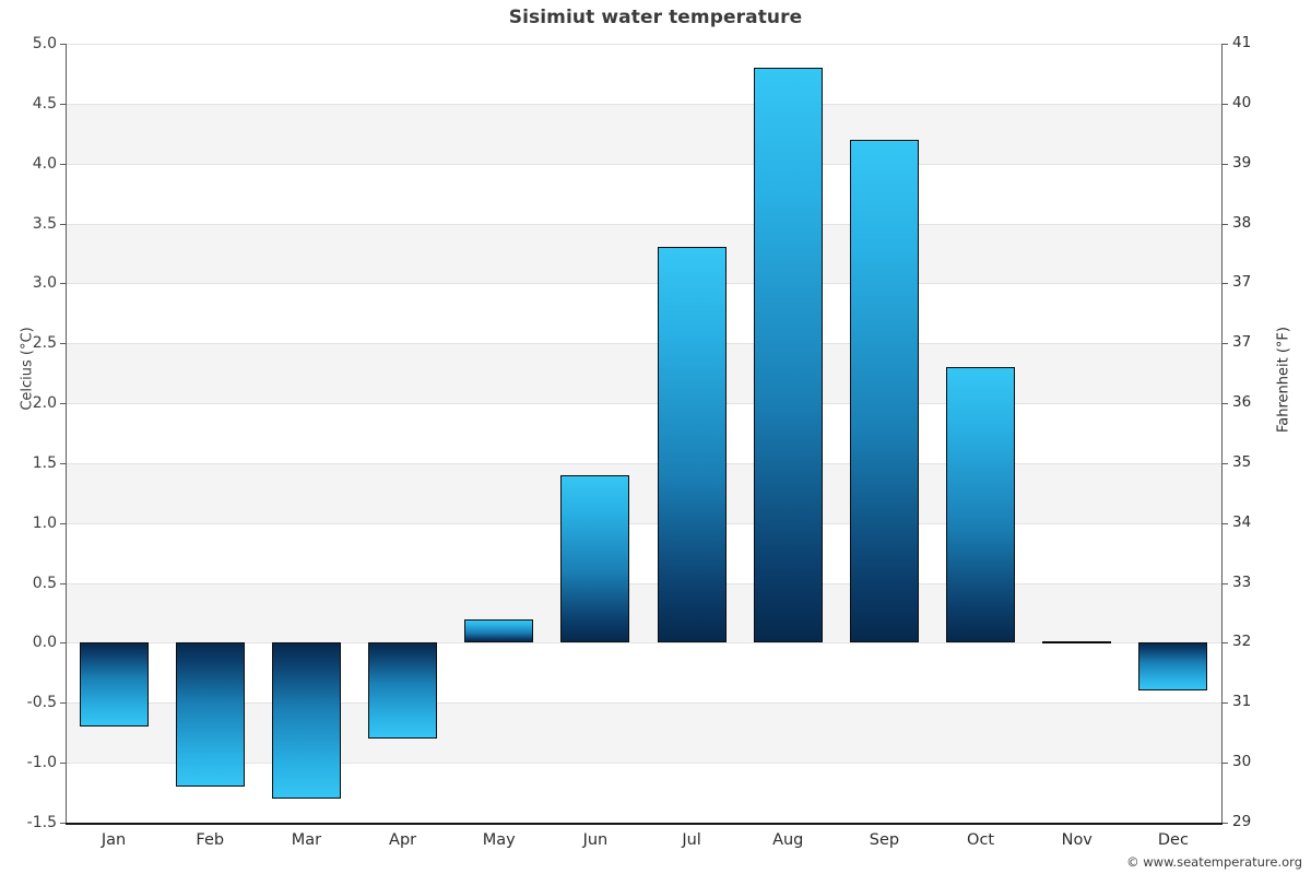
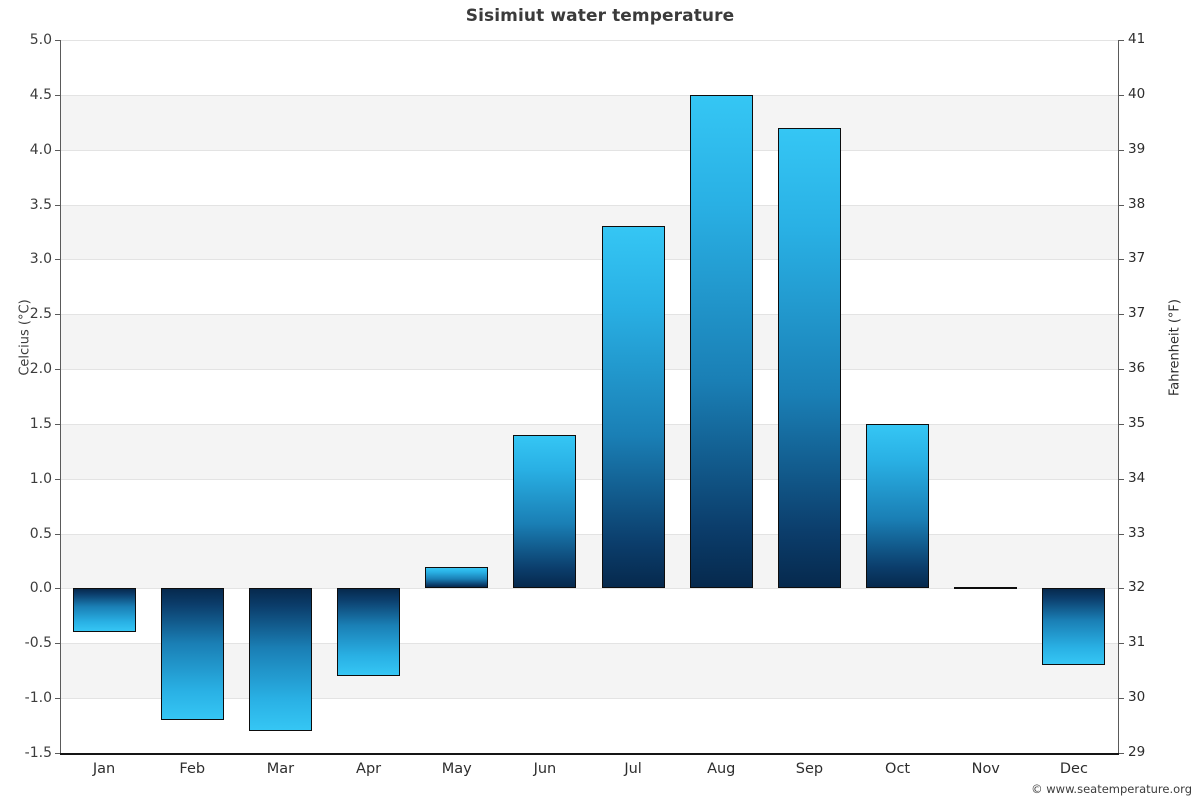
Jan: -0.7 -> -0.4
Aug: 4.8 -> 4.5
Oct: 2.3 -> 1.5
Dec: -0.4 -> -0.7
